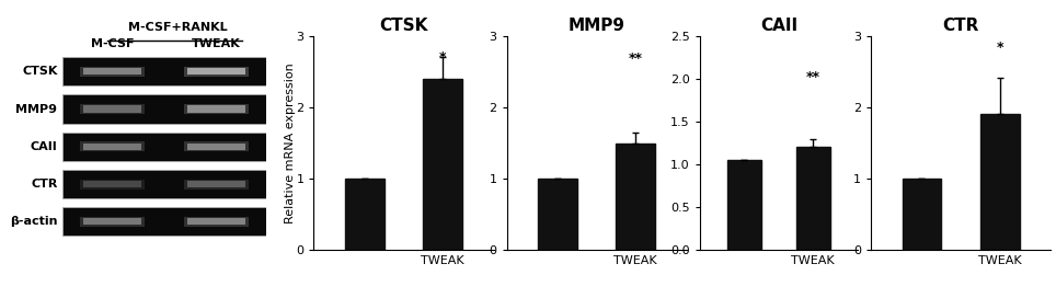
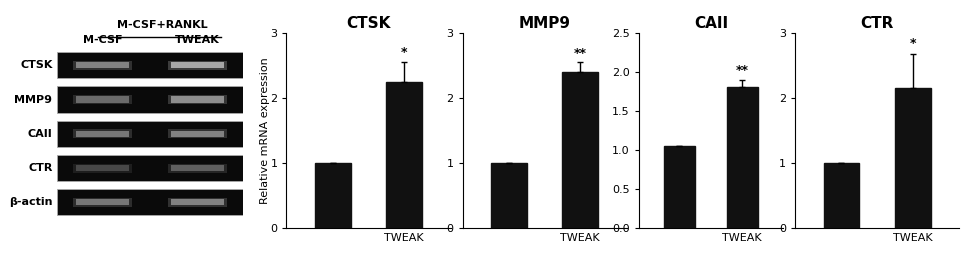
CTSK/TWEAK: 2.40 -> 2.25
MMP9/TWEAK: 1.5 -> 2.4
CAII/TWEAK: 1.20 -> 1.80
CTR/TWEAK: 1.90 -> 2.15
